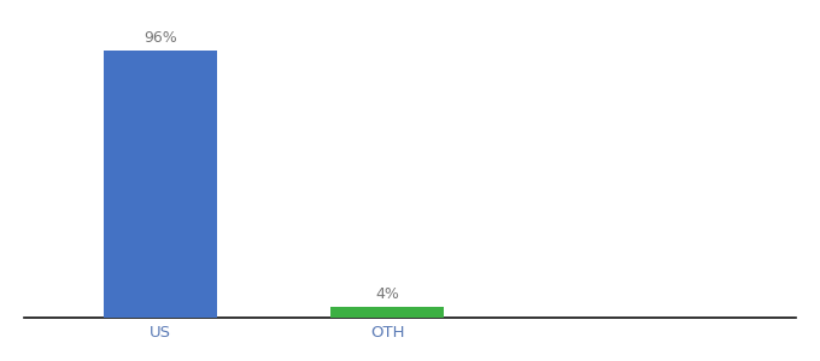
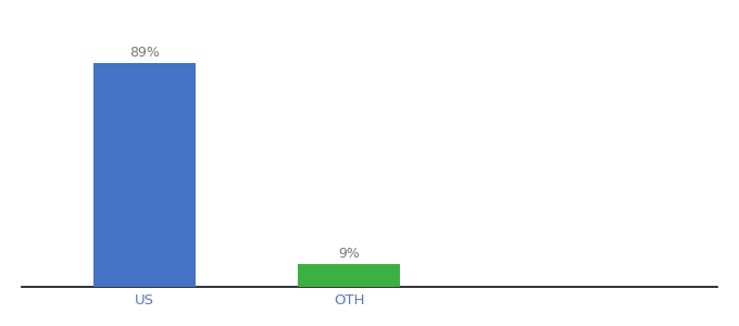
US: 96% -> 89%
OTH: 4% -> 9%
